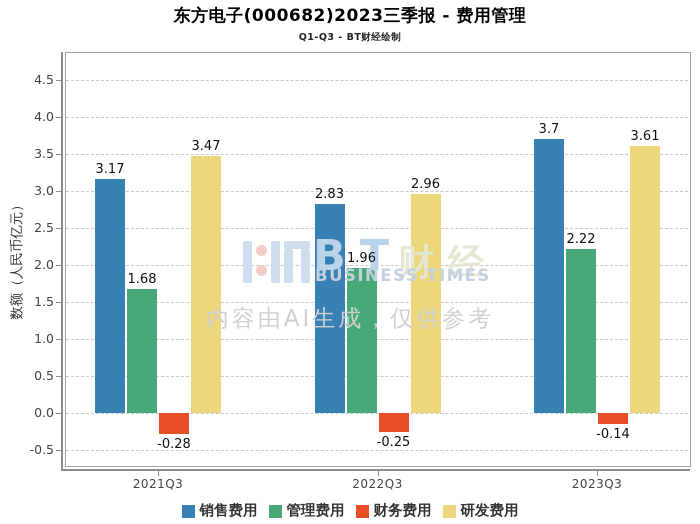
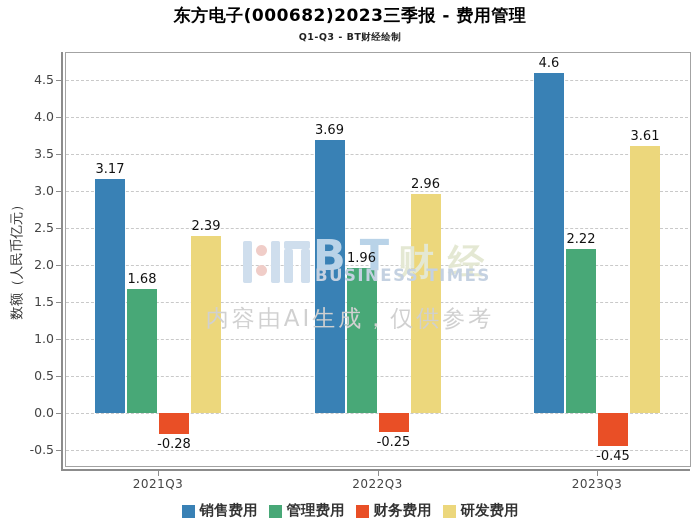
研发费用/2021Q3: 3.47 -> 2.39
销售费用/2022Q3: 2.83 -> 3.69
销售费用/2023Q3: 3.7 -> 4.6
财务费用/2023Q3: -0.14 -> -0.45
